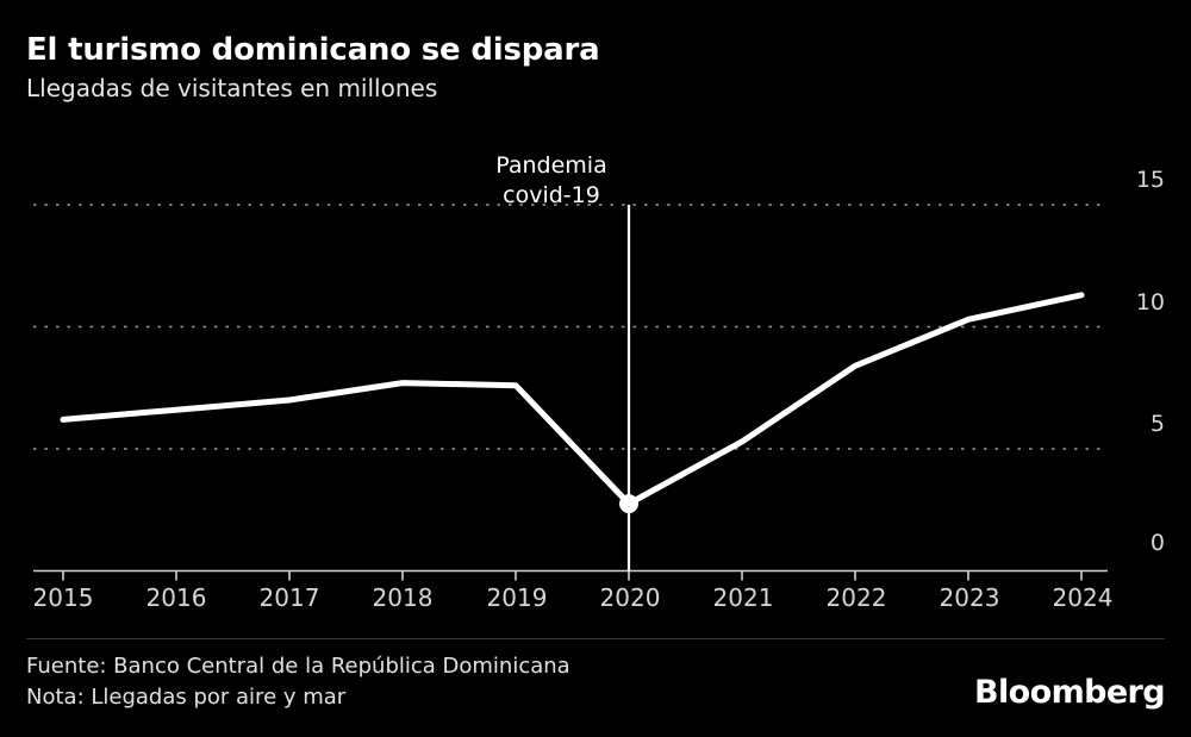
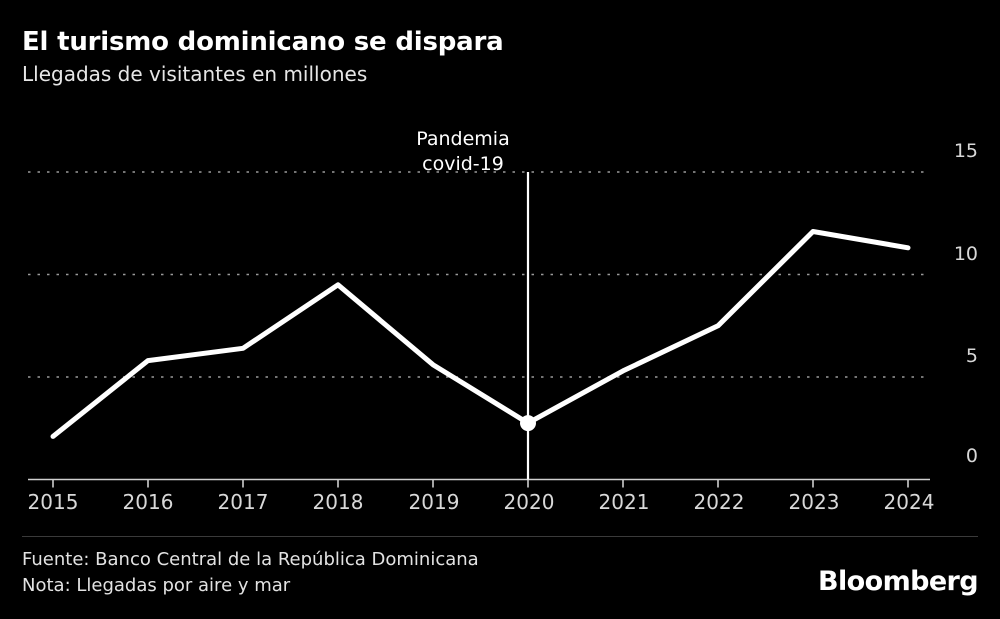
2015: 6.2 -> 2.1
2016: 6.6 -> 5.8
2017: 7.0 -> 6.4
2018: 7.7 -> 9.5
2019: 7.6 -> 5.6
2022: 8.4 -> 7.5
2023: 10.3 -> 12.1
